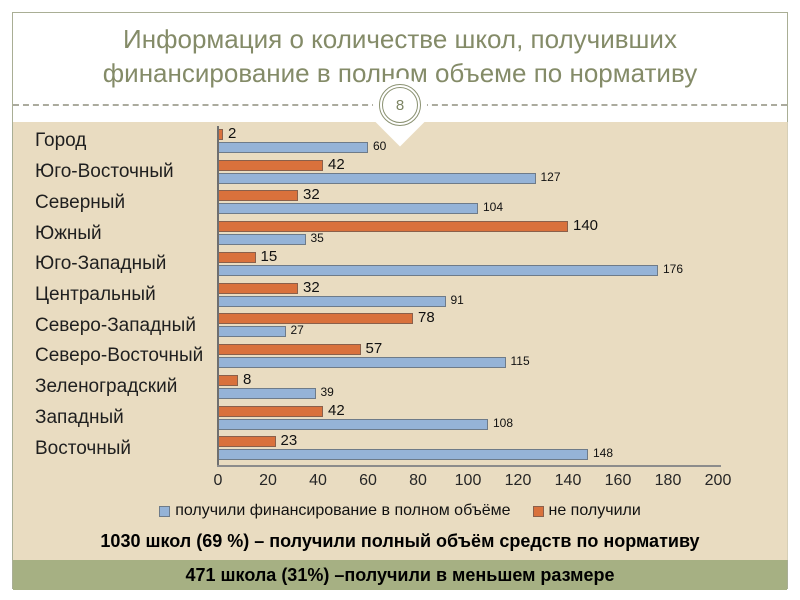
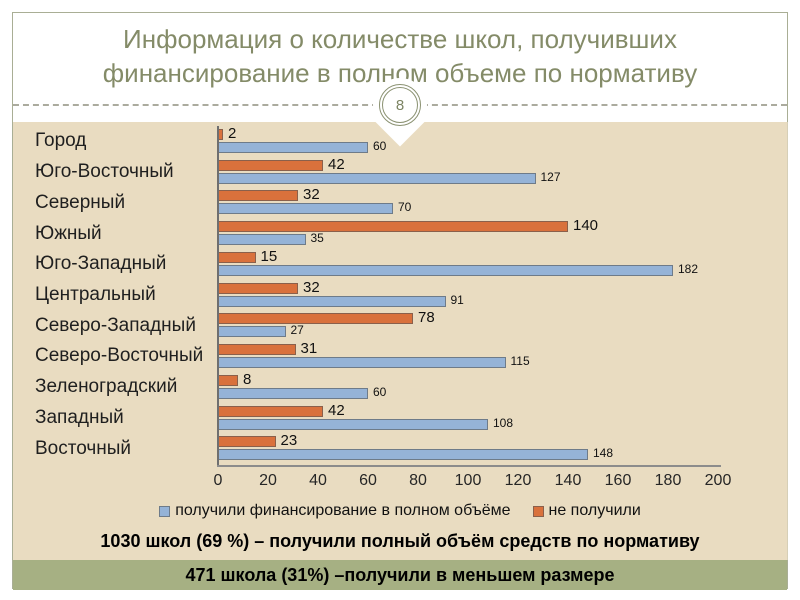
получили финансирование в полном объёме/Северный: 104 -> 70
получили финансирование в полном объёме/Юго-Западный: 176 -> 182
не получили/Северо-Восточный: 57 -> 31
получили финансирование в полном объёме/Зеленоградский: 39 -> 60
